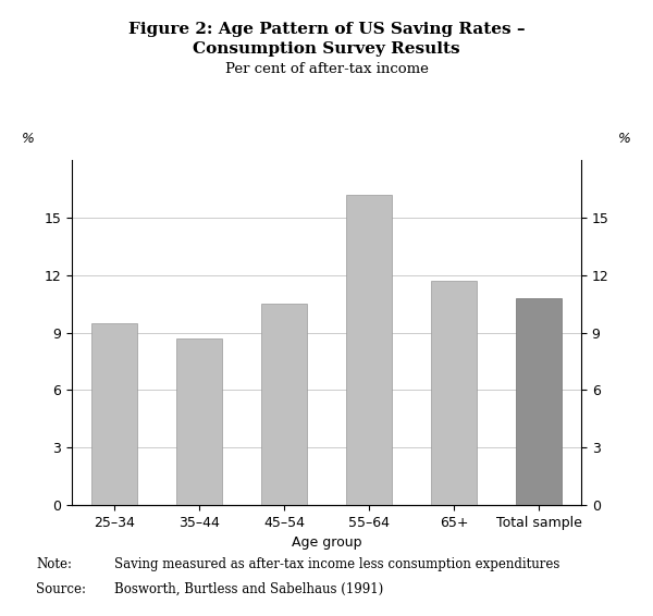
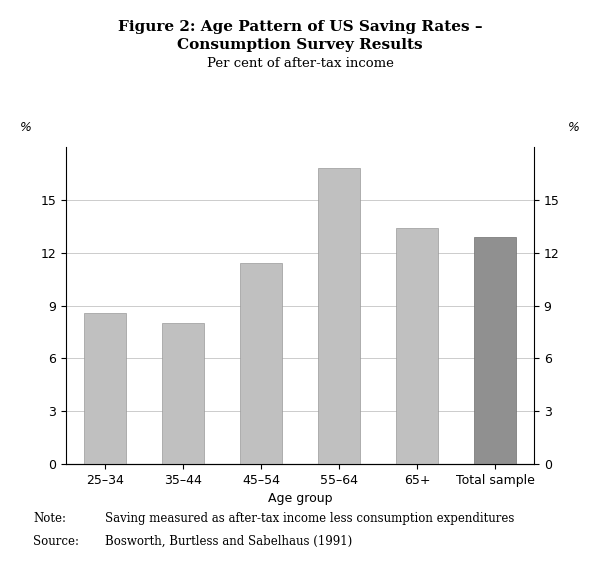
25–34: 9.5 -> 8.6
35–44: 8.7 -> 8.0
45–54: 10.5 -> 11.4
55–64: 16.2 -> 16.8
65+: 11.7 -> 13.4
Total sample: 10.8 -> 12.9
